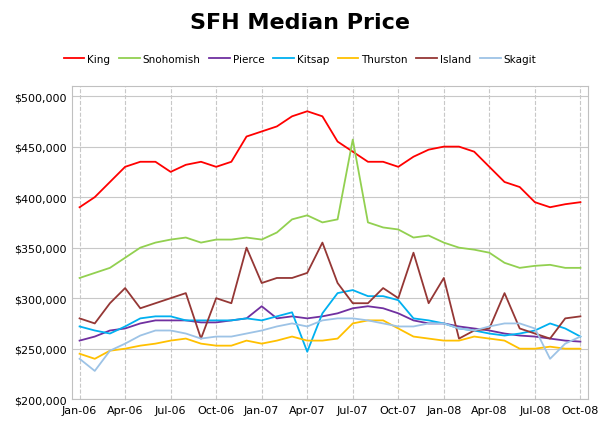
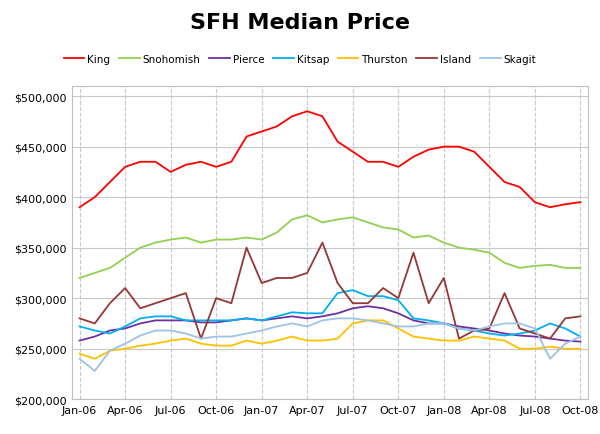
Pierce/Jan-07: $292,000 -> $278,000
Kitsap/Apr-07: $247,000 -> $285,000
Snohomish/Jul-07: $457,000 -> $380,000
